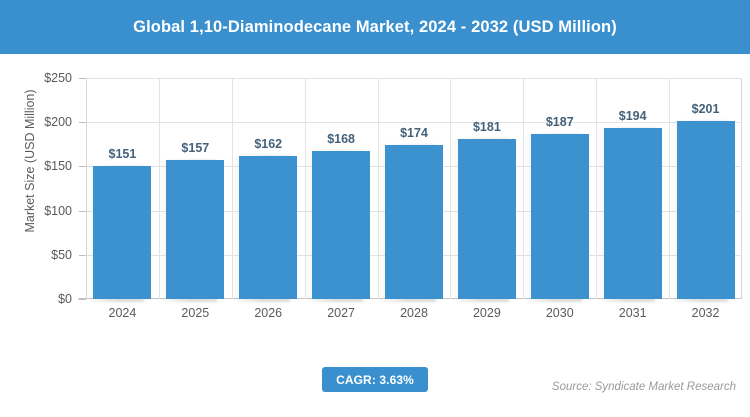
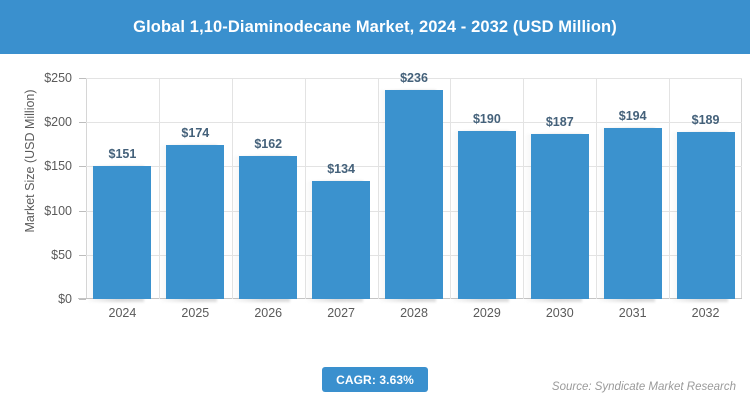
2025: $157 -> $174
2027: $168 -> $134
2028: $174 -> $236
2029: $181 -> $190
2032: $201 -> $189
